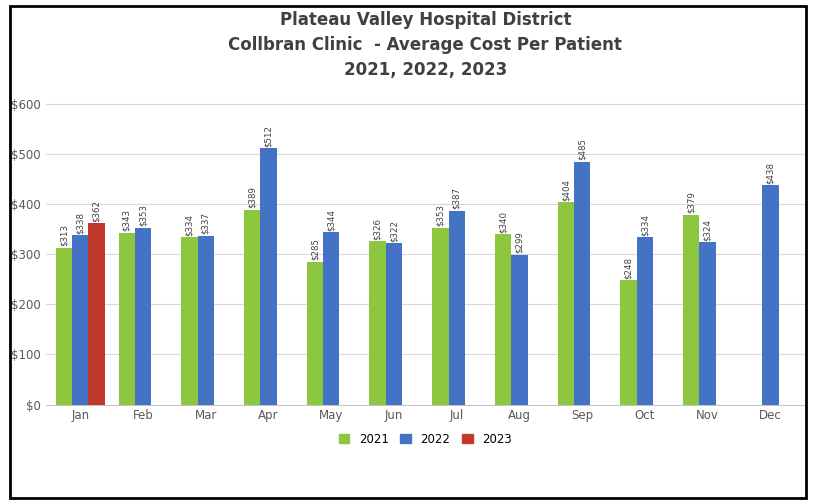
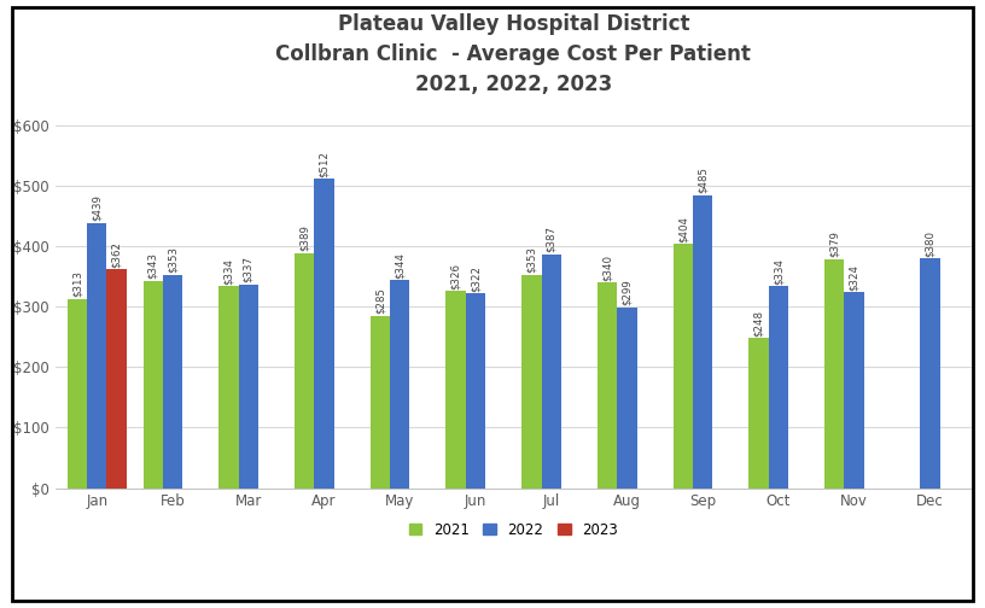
2022/Jan: $338 -> $439
2022/Dec: $438 -> $380
